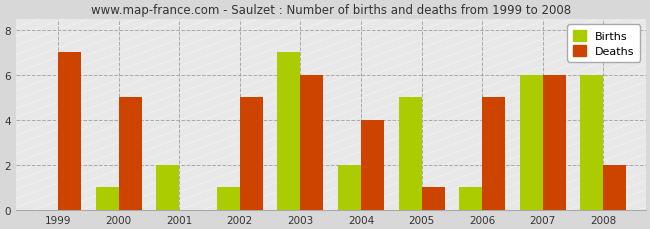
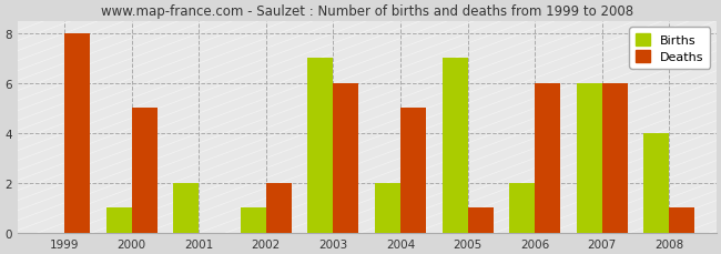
Deaths/1999: 7 -> 8
Deaths/2002: 5 -> 2
Deaths/2004: 4 -> 5
Births/2005: 5 -> 7
Births/2006: 1 -> 2
Deaths/2006: 5 -> 6
Births/2008: 6 -> 4
Deaths/2008: 2 -> 1
